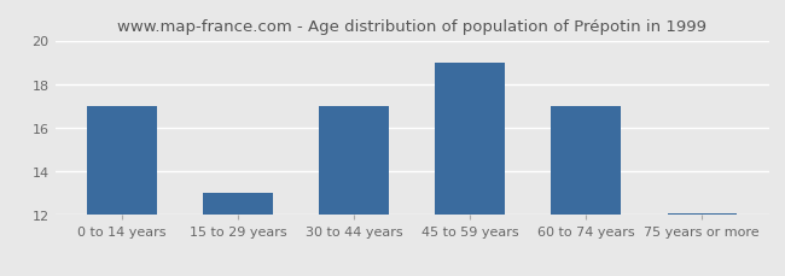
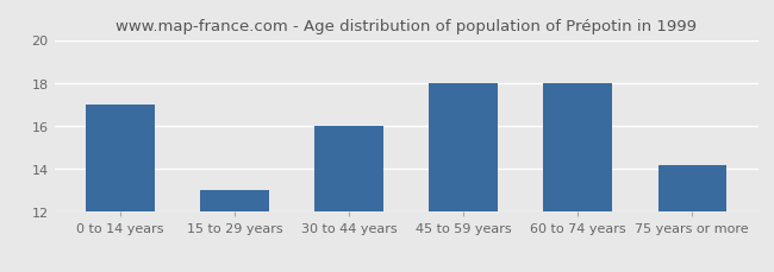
30 to 44 years: 17.0 -> 16.0
45 to 59 years: 19.0 -> 18.0
60 to 74 years: 17.0 -> 18.0
75 years or more: 12.1 -> 14.2
